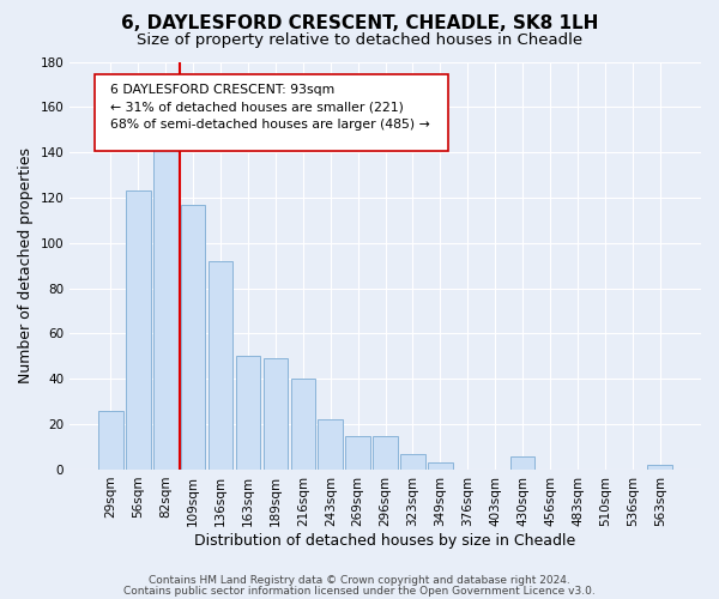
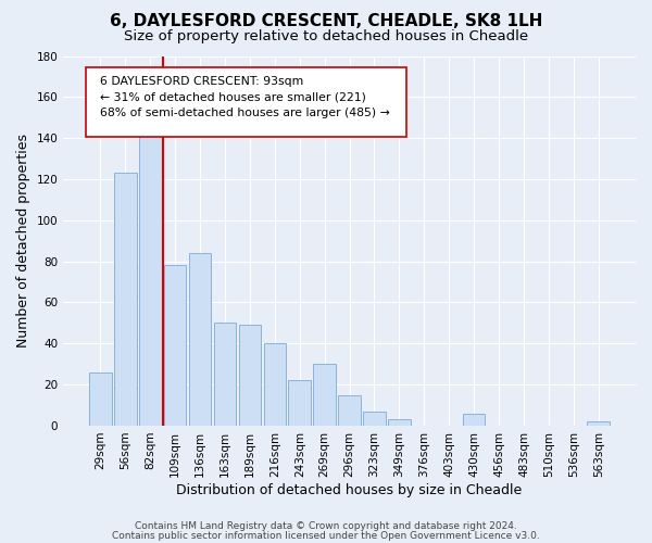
109sqm: 117 -> 78
136sqm: 92 -> 84
269sqm: 15 -> 30
